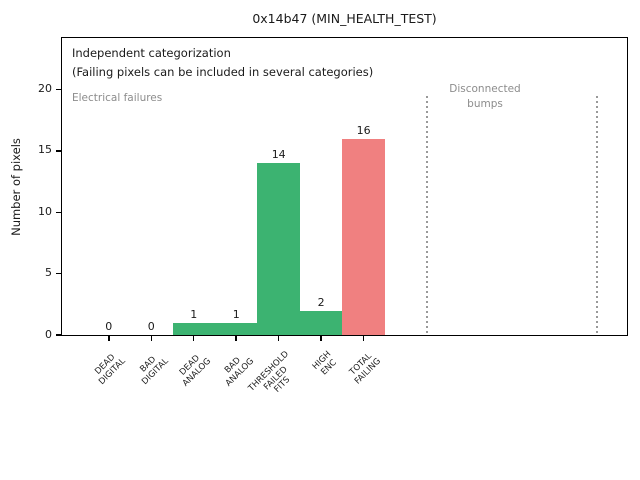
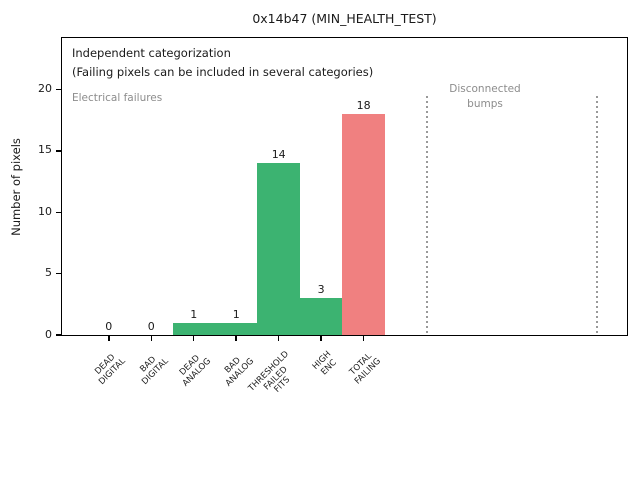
HIGH ENC: 2 -> 3
TOTAL FAILING: 16 -> 18
